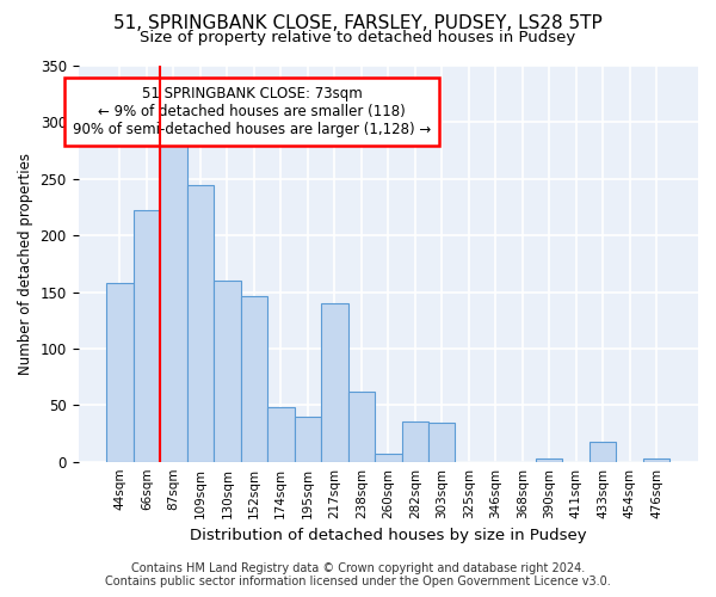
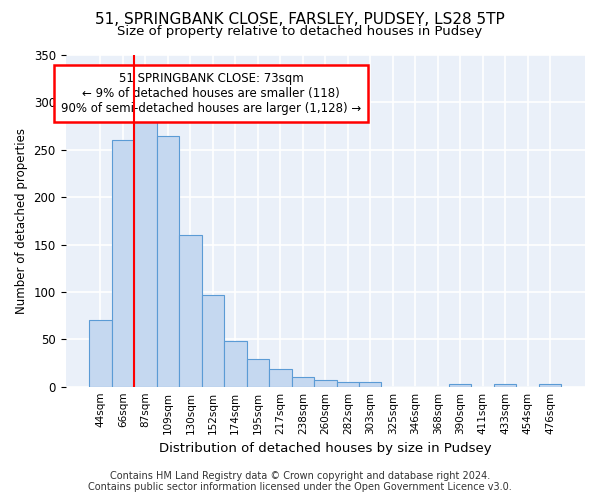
44sqm: 158 -> 70
66sqm: 222 -> 260
109sqm: 244 -> 265
152sqm: 146 -> 97
195sqm: 40 -> 29
217sqm: 140 -> 19
238sqm: 62 -> 10
282sqm: 36 -> 5
303sqm: 34 -> 5
433sqm: 18 -> 3
